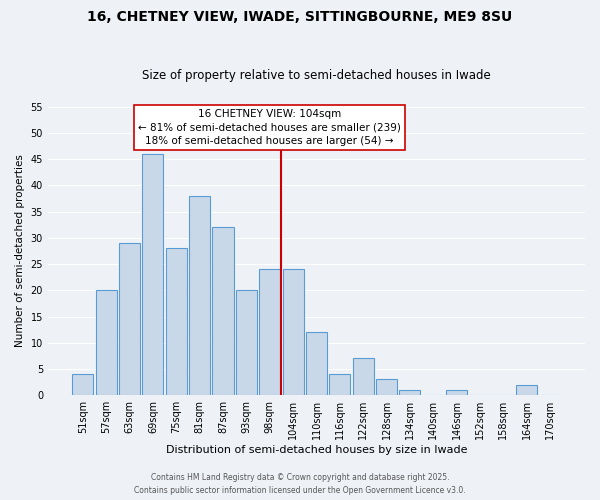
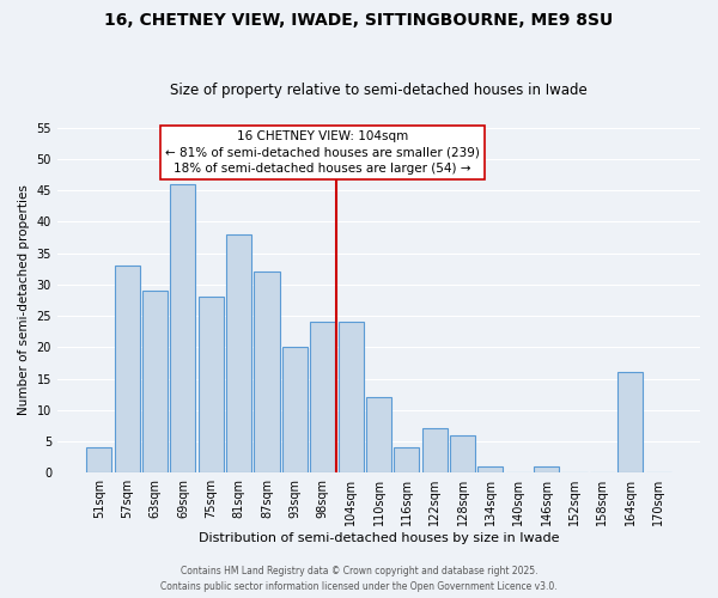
57sqm: 20 -> 33
128sqm: 3 -> 6
164sqm: 2 -> 16
